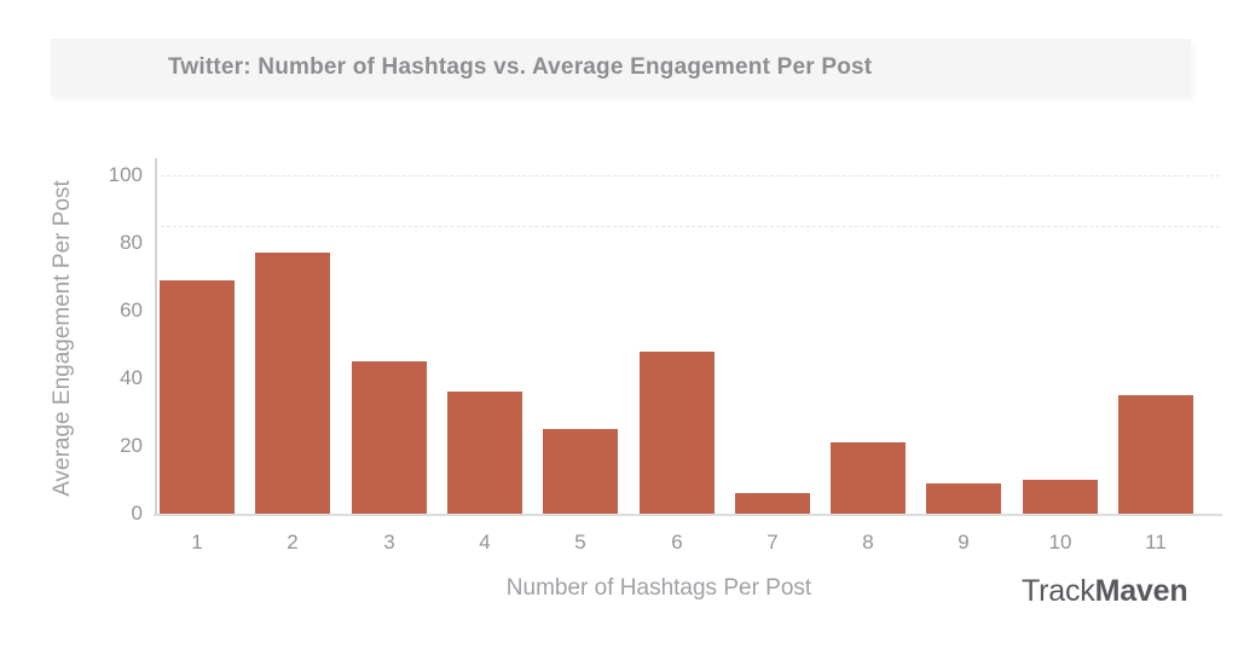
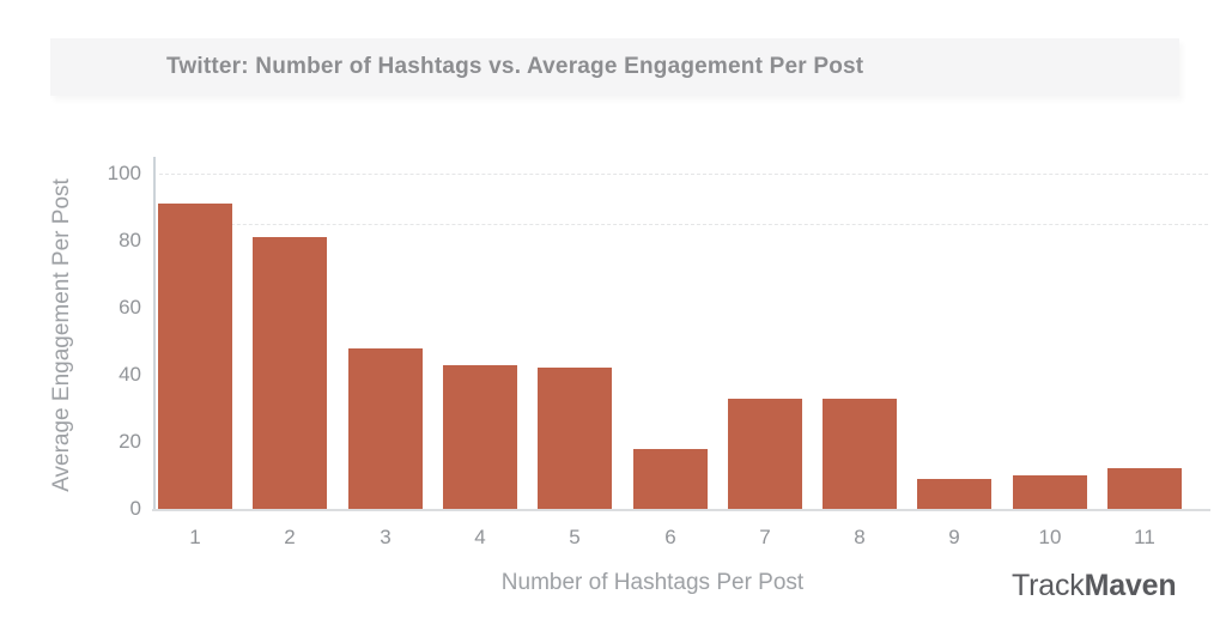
1: 69 -> 91
2: 77 -> 81
3: 45 -> 48
4: 36 -> 43
5: 25 -> 42
6: 48 -> 18
7: 6 -> 33
8: 21 -> 33
11: 35 -> 12
